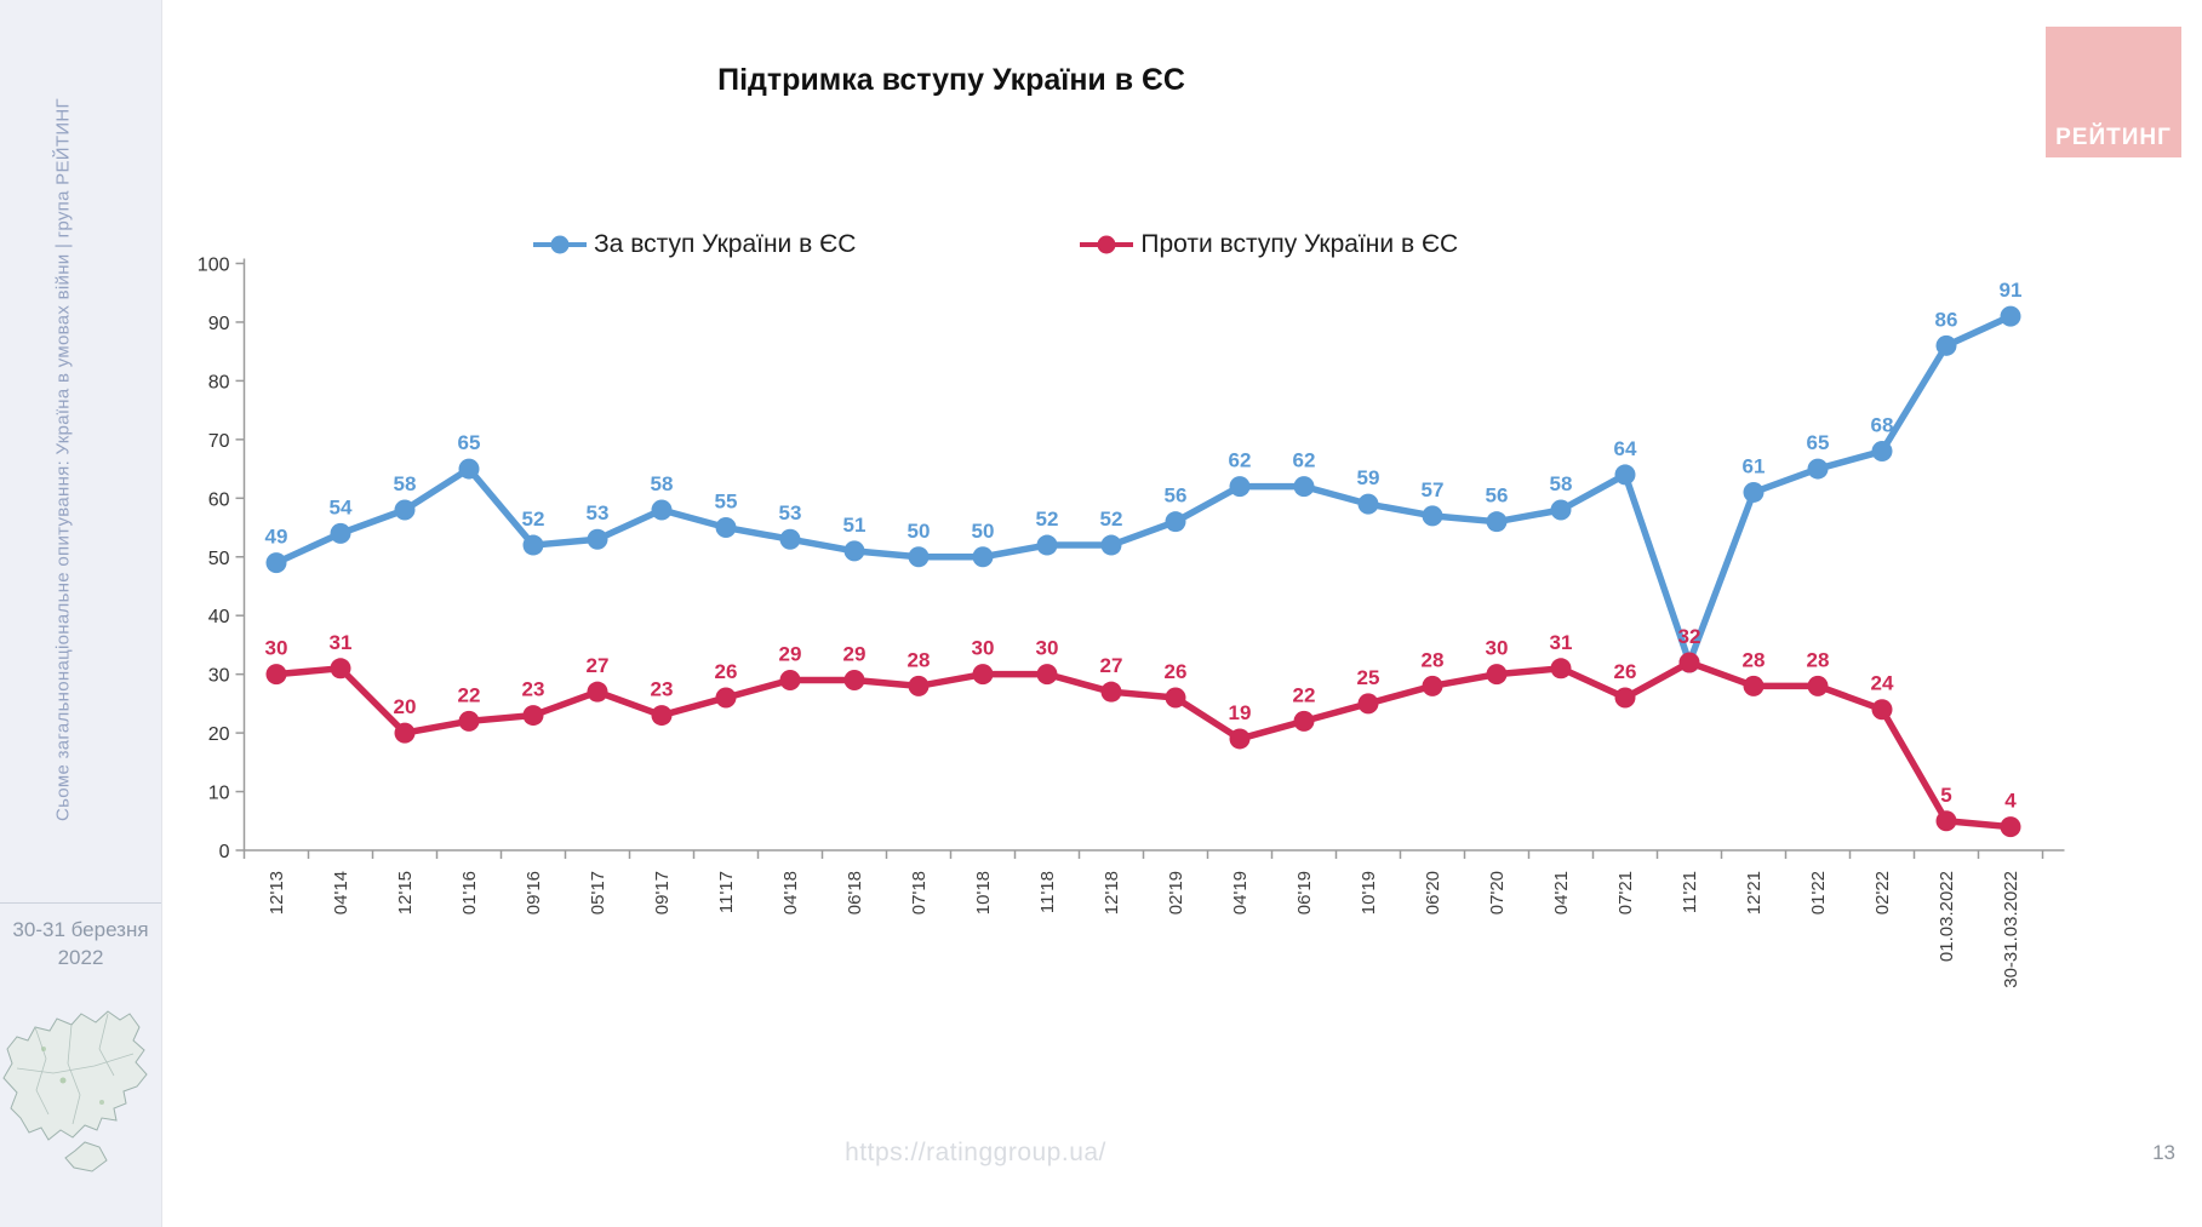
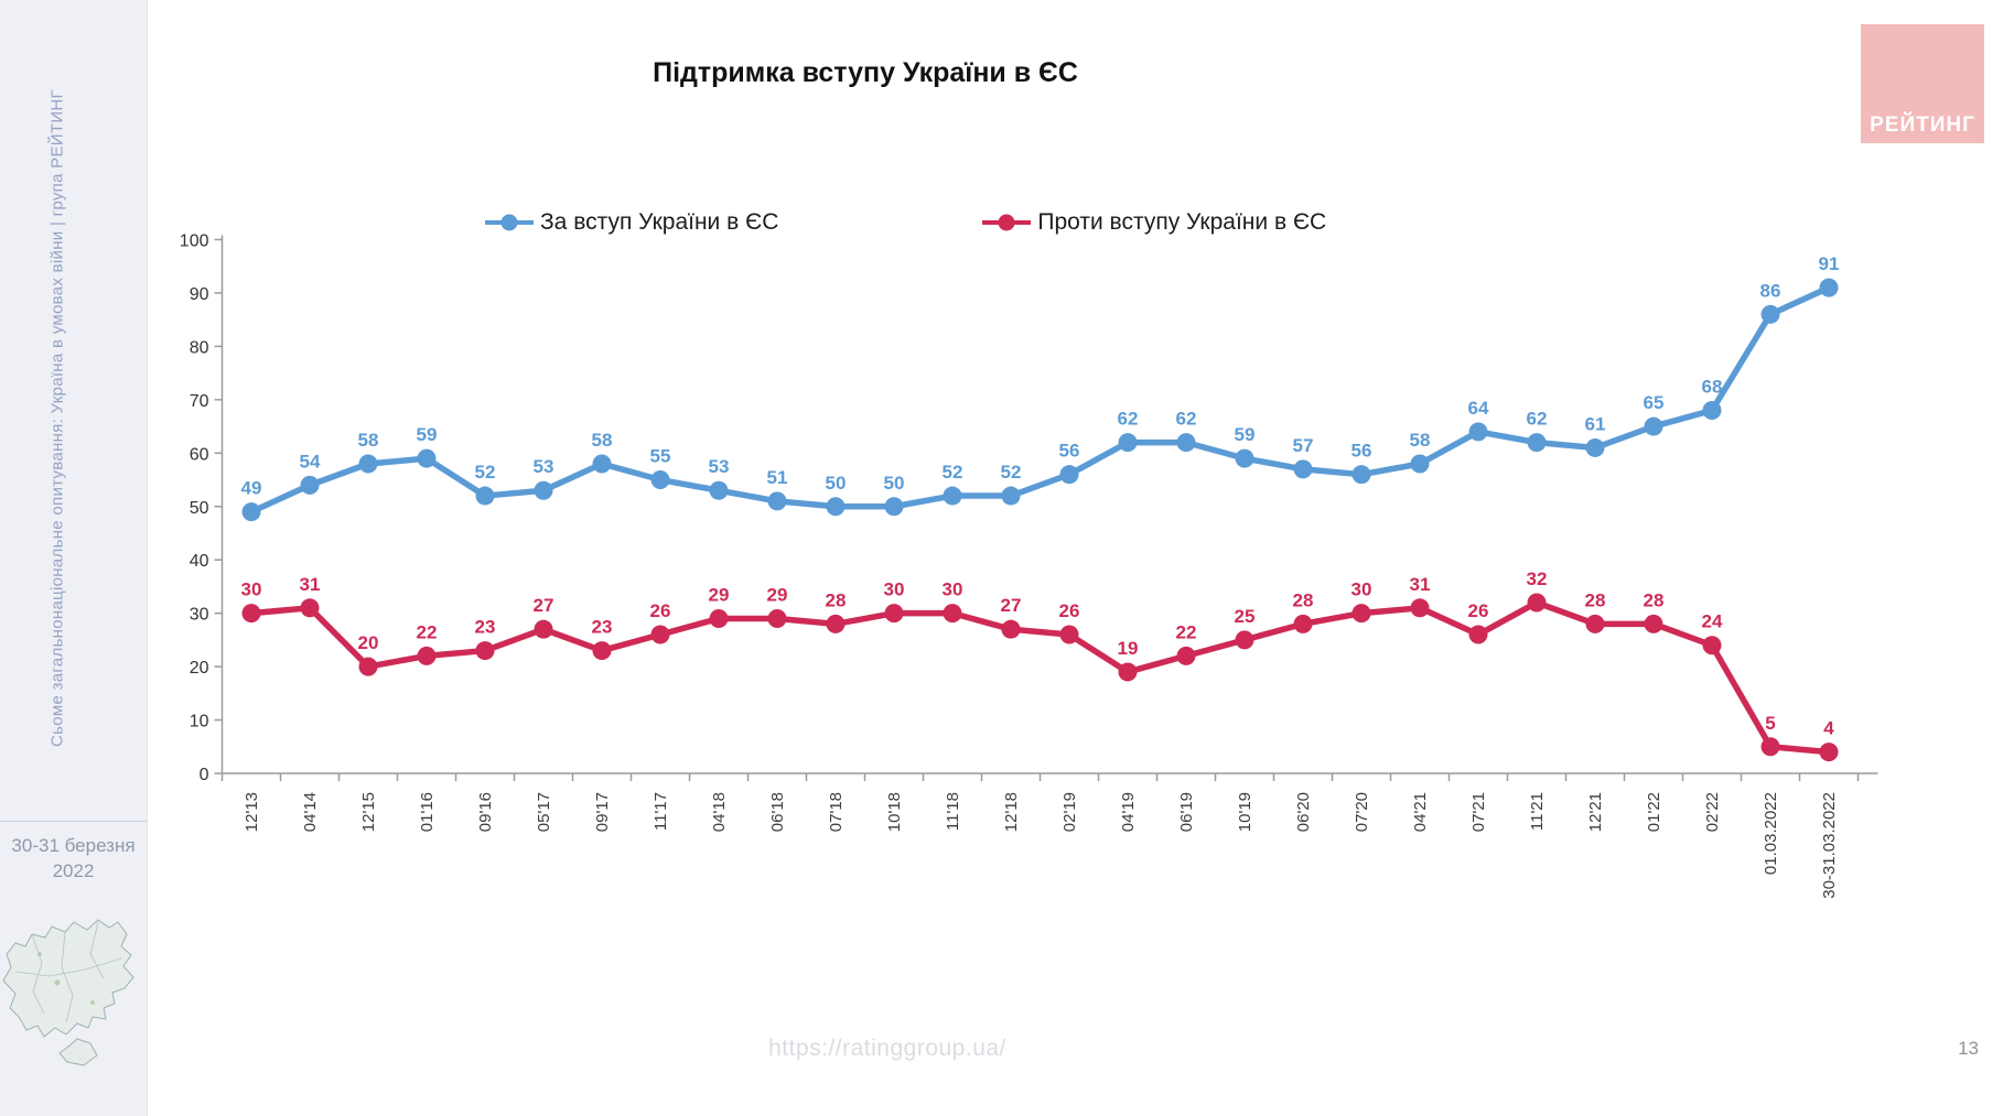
За вступ України в ЄС/01'16: 65 -> 59
За вступ України в ЄС/11'21: 32 -> 62
